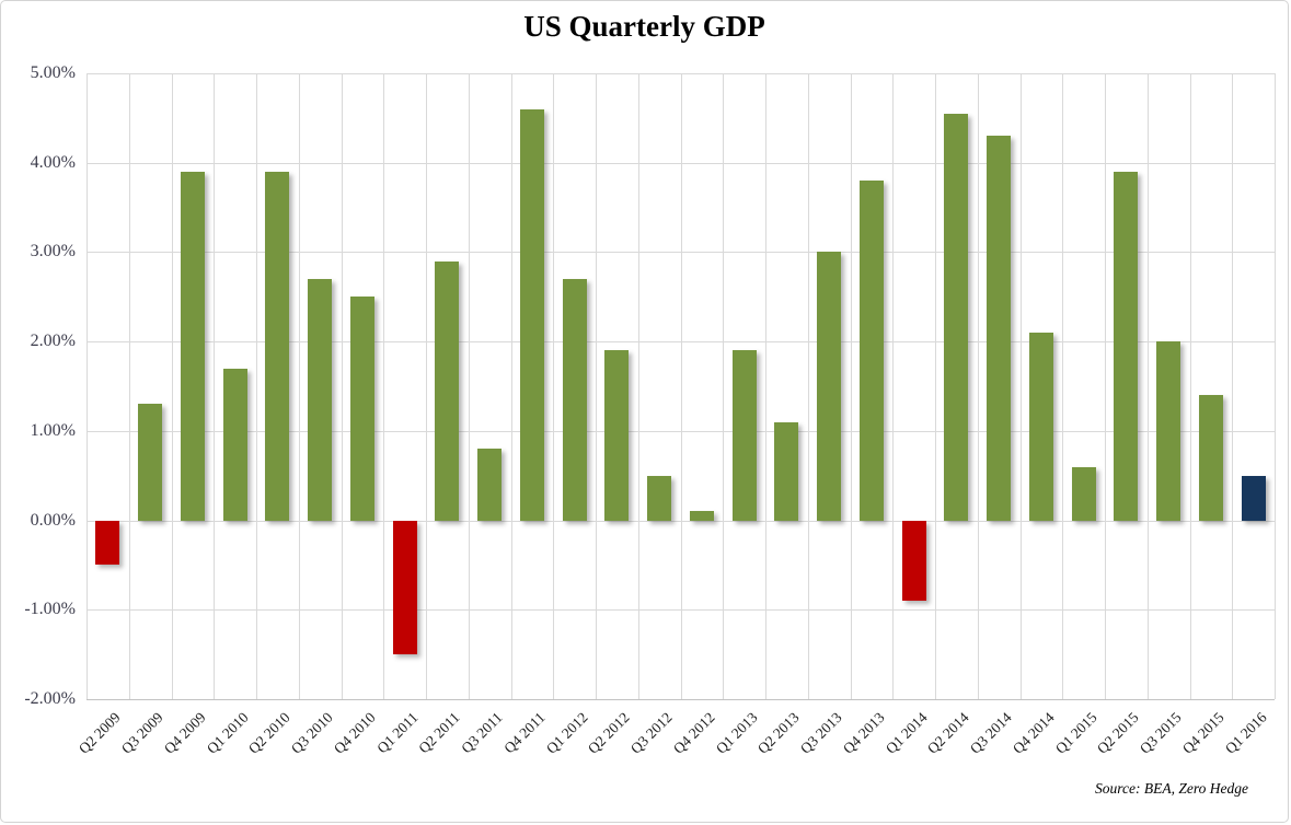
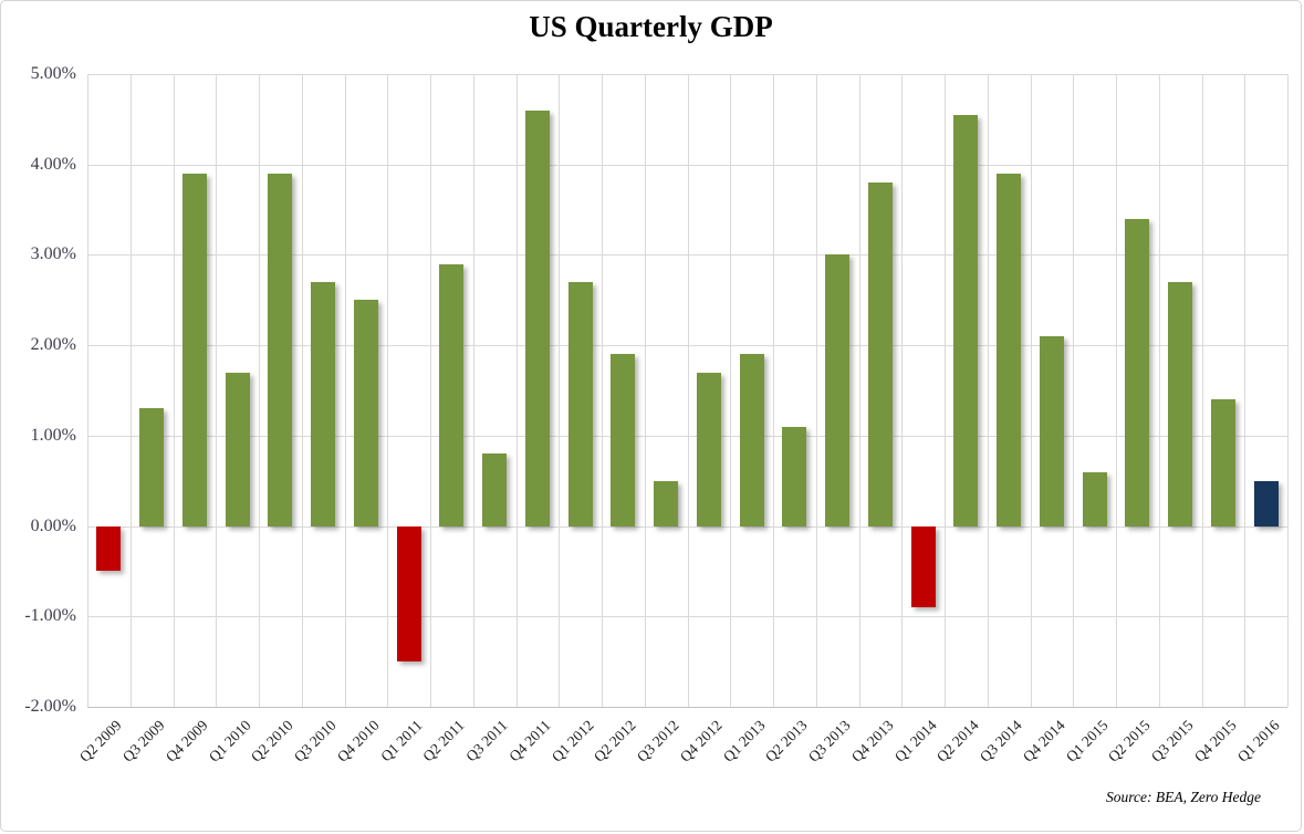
Q4 2012: 0.1% -> 1.7%
Q3 2014: 4.3% -> 3.9%
Q2 2015: 3.9% -> 3.4%
Q3 2015: 2.0% -> 2.7%
